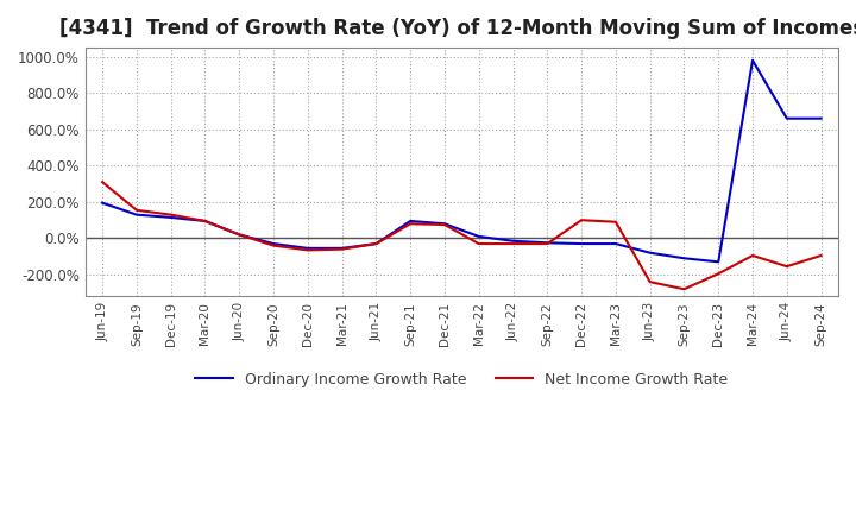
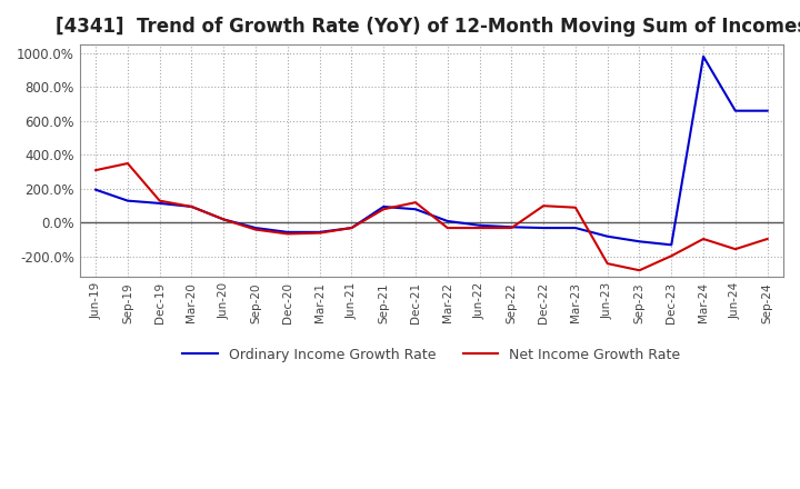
Net Income Growth Rate/Sep-19: 160% -> 350%
Net Income Growth Rate/Dec-21: 80% -> 120%
